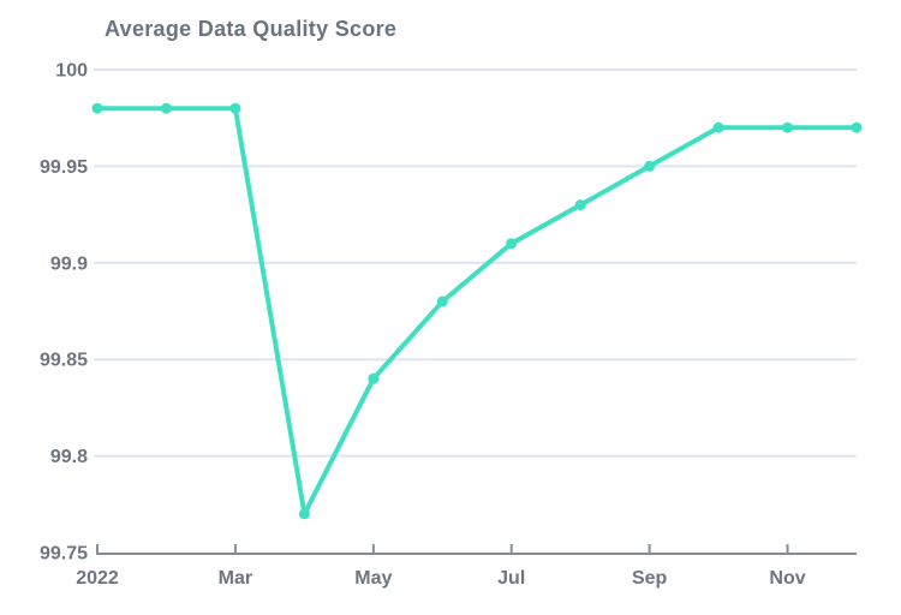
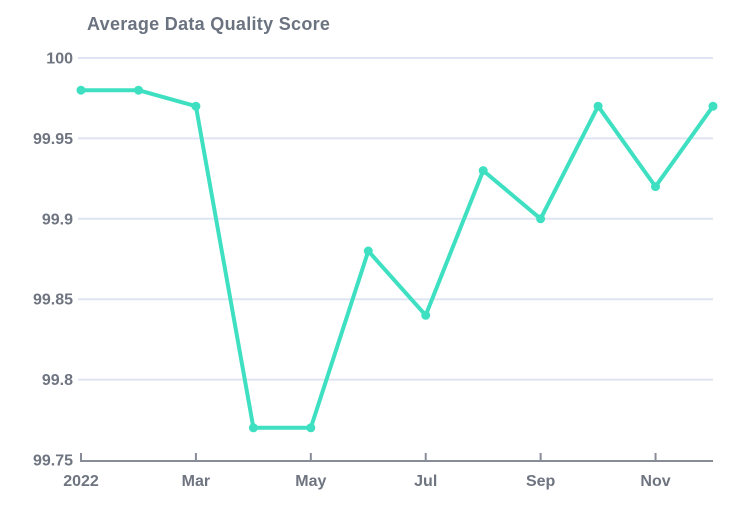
Mar: 99.98 -> 99.97
May: 99.84 -> 99.77
Jul: 99.91 -> 99.84
Sep: 99.95 -> 99.90
Nov: 99.97 -> 99.92
